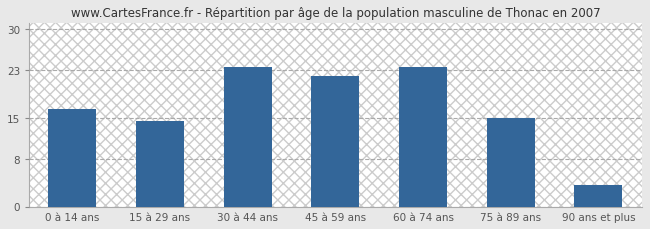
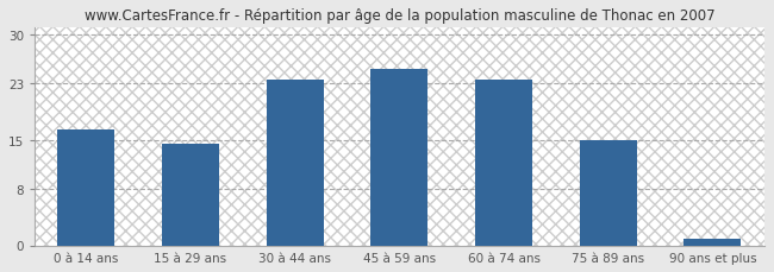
45 à 59 ans: 22.0 -> 25.0
90 ans et plus: 3.6 -> 1.0
